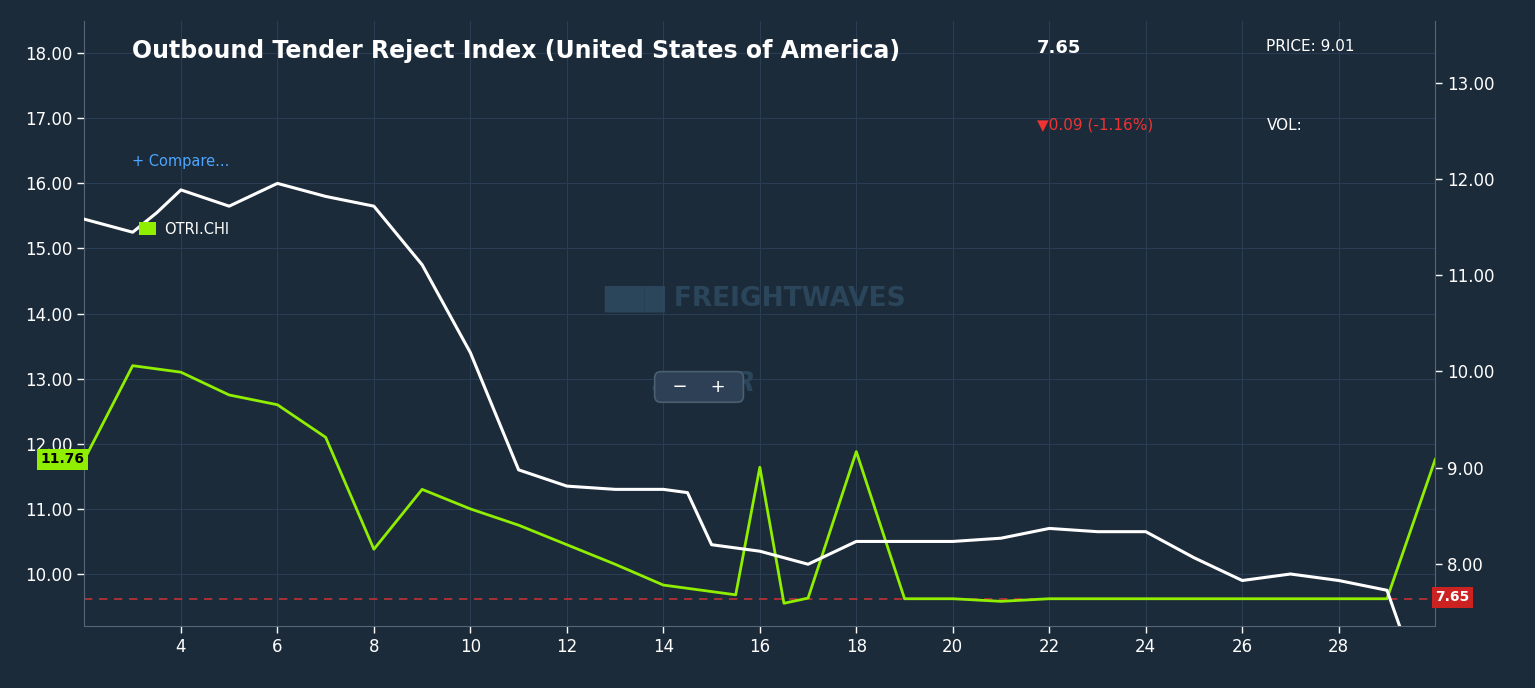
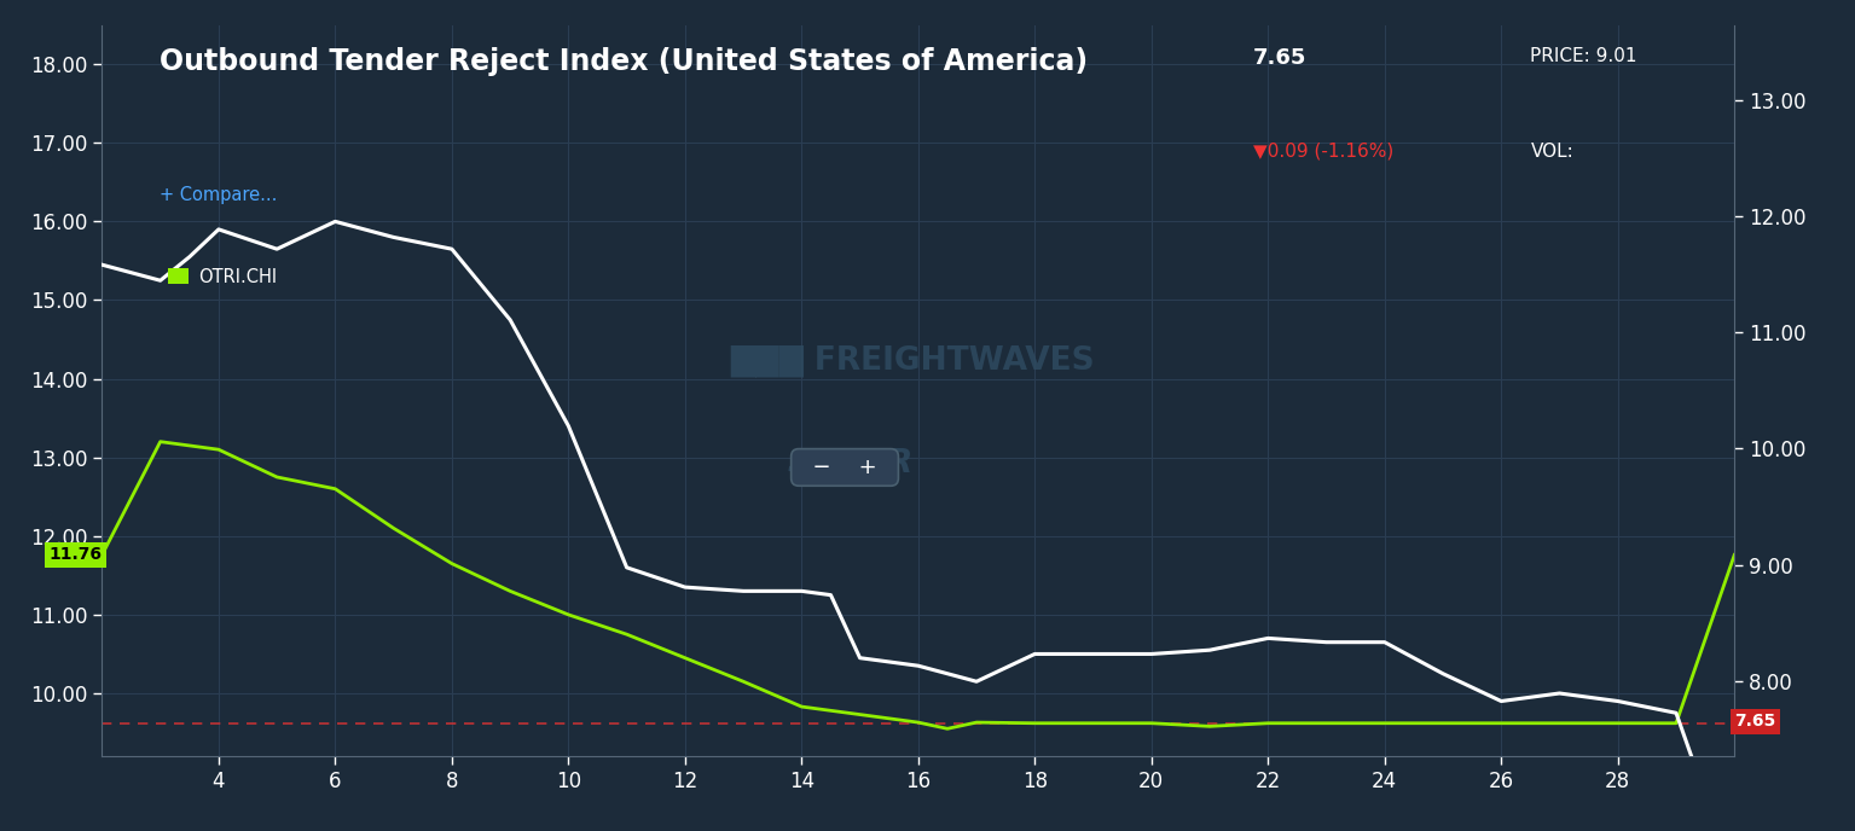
OTRI.CHI/8: 10.38 -> 11.65
OTRI.CHI/16: 11.64 -> 9.63
OTRI.CHI/18: 11.88 -> 9.62
